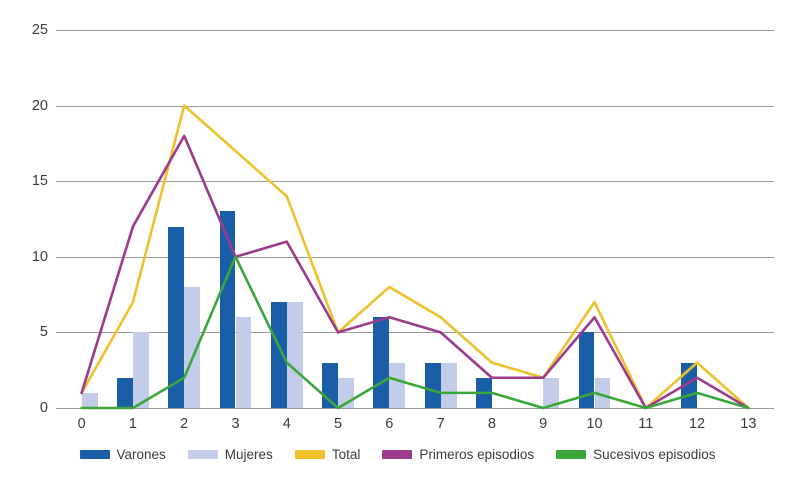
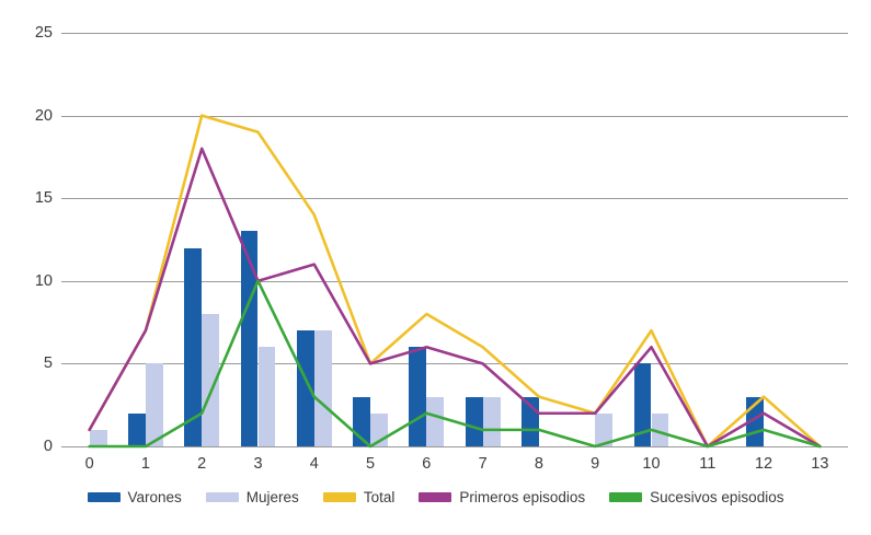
Primeros episodios/1: 12 -> 7
Total/3: 17 -> 19
Varones/8: 2 -> 3
